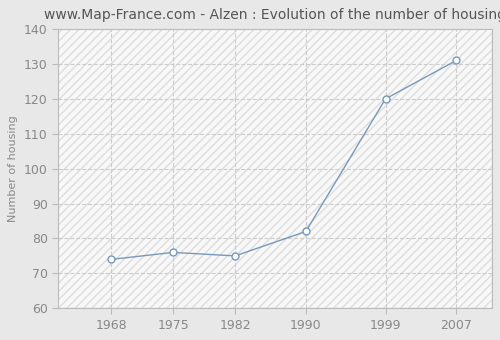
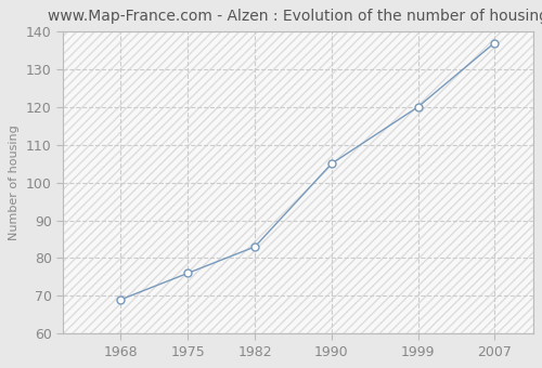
1968: 74 -> 69
1982: 75 -> 83
1990: 82 -> 105
2007: 131 -> 137
